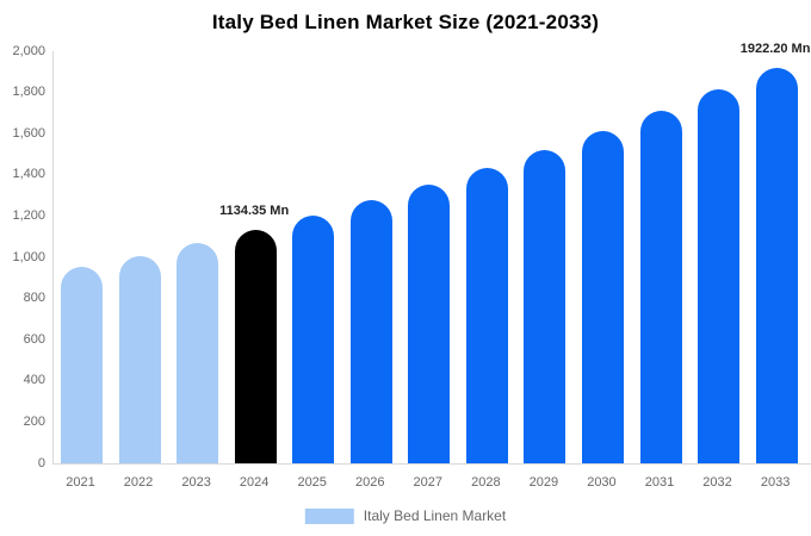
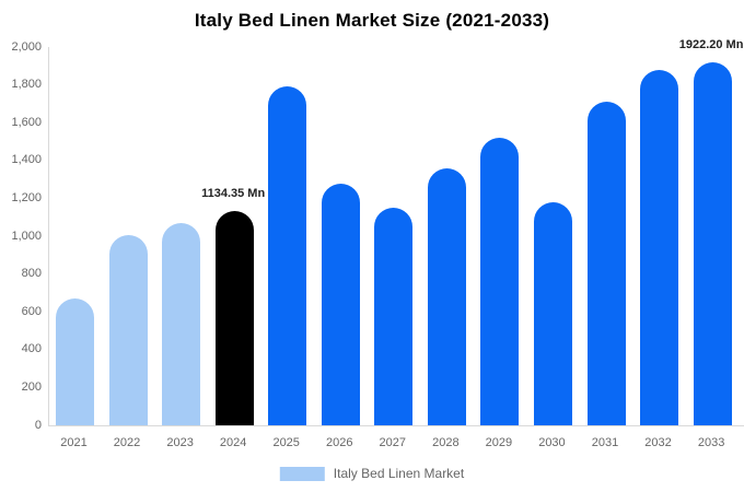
2021: 950 -> 670
2025: 1200 -> 1790
2027: 1350 -> 1150
2028: 1430 -> 1360
2030: 1610 -> 1180
2032: 1810 -> 1880
